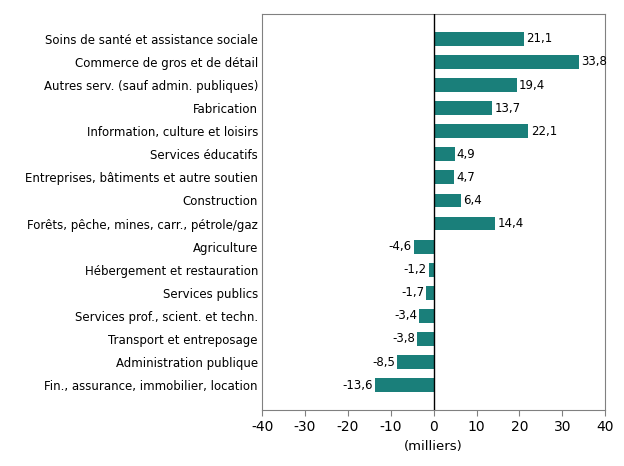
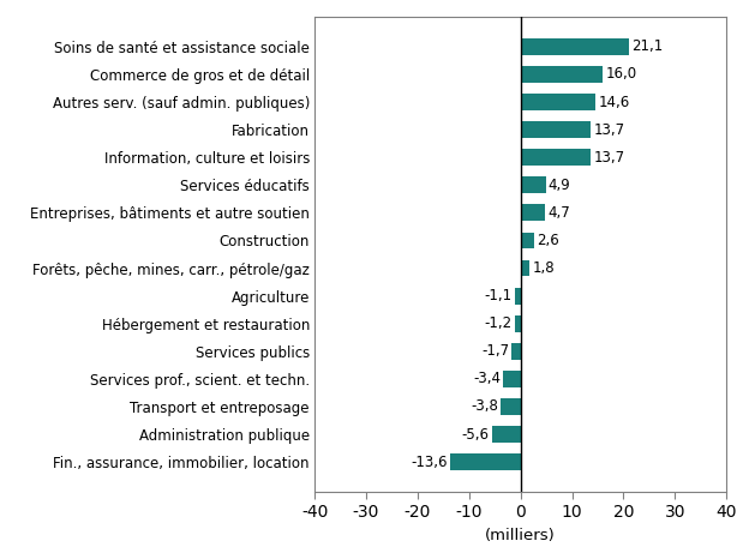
Commerce de gros et de détail: 33,8 -> 16,0
Autres serv. (sauf admin. publiques): 19,4 -> 14,6
Information, culture et loisirs: 22,1 -> 13,7
Construction: 6,4 -> 2,6
Forêts, pêche, mines, carr., pétrole/gaz: 14,4 -> 1,8
Agriculture: -4,6 -> -1,1
Administration publique: -8,5 -> -5,6
